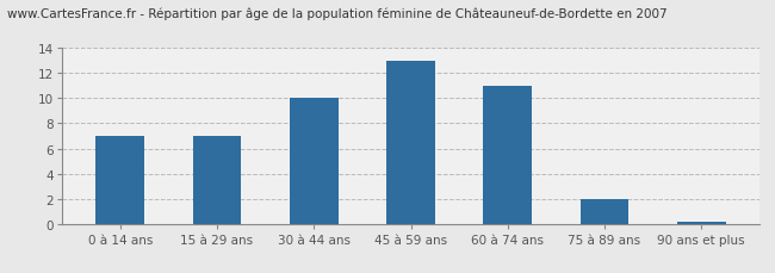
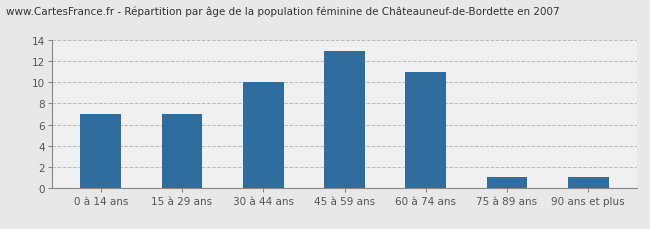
75 à 89 ans: 2.0 -> 1.0
90 ans et plus: 0.1 -> 1.0
